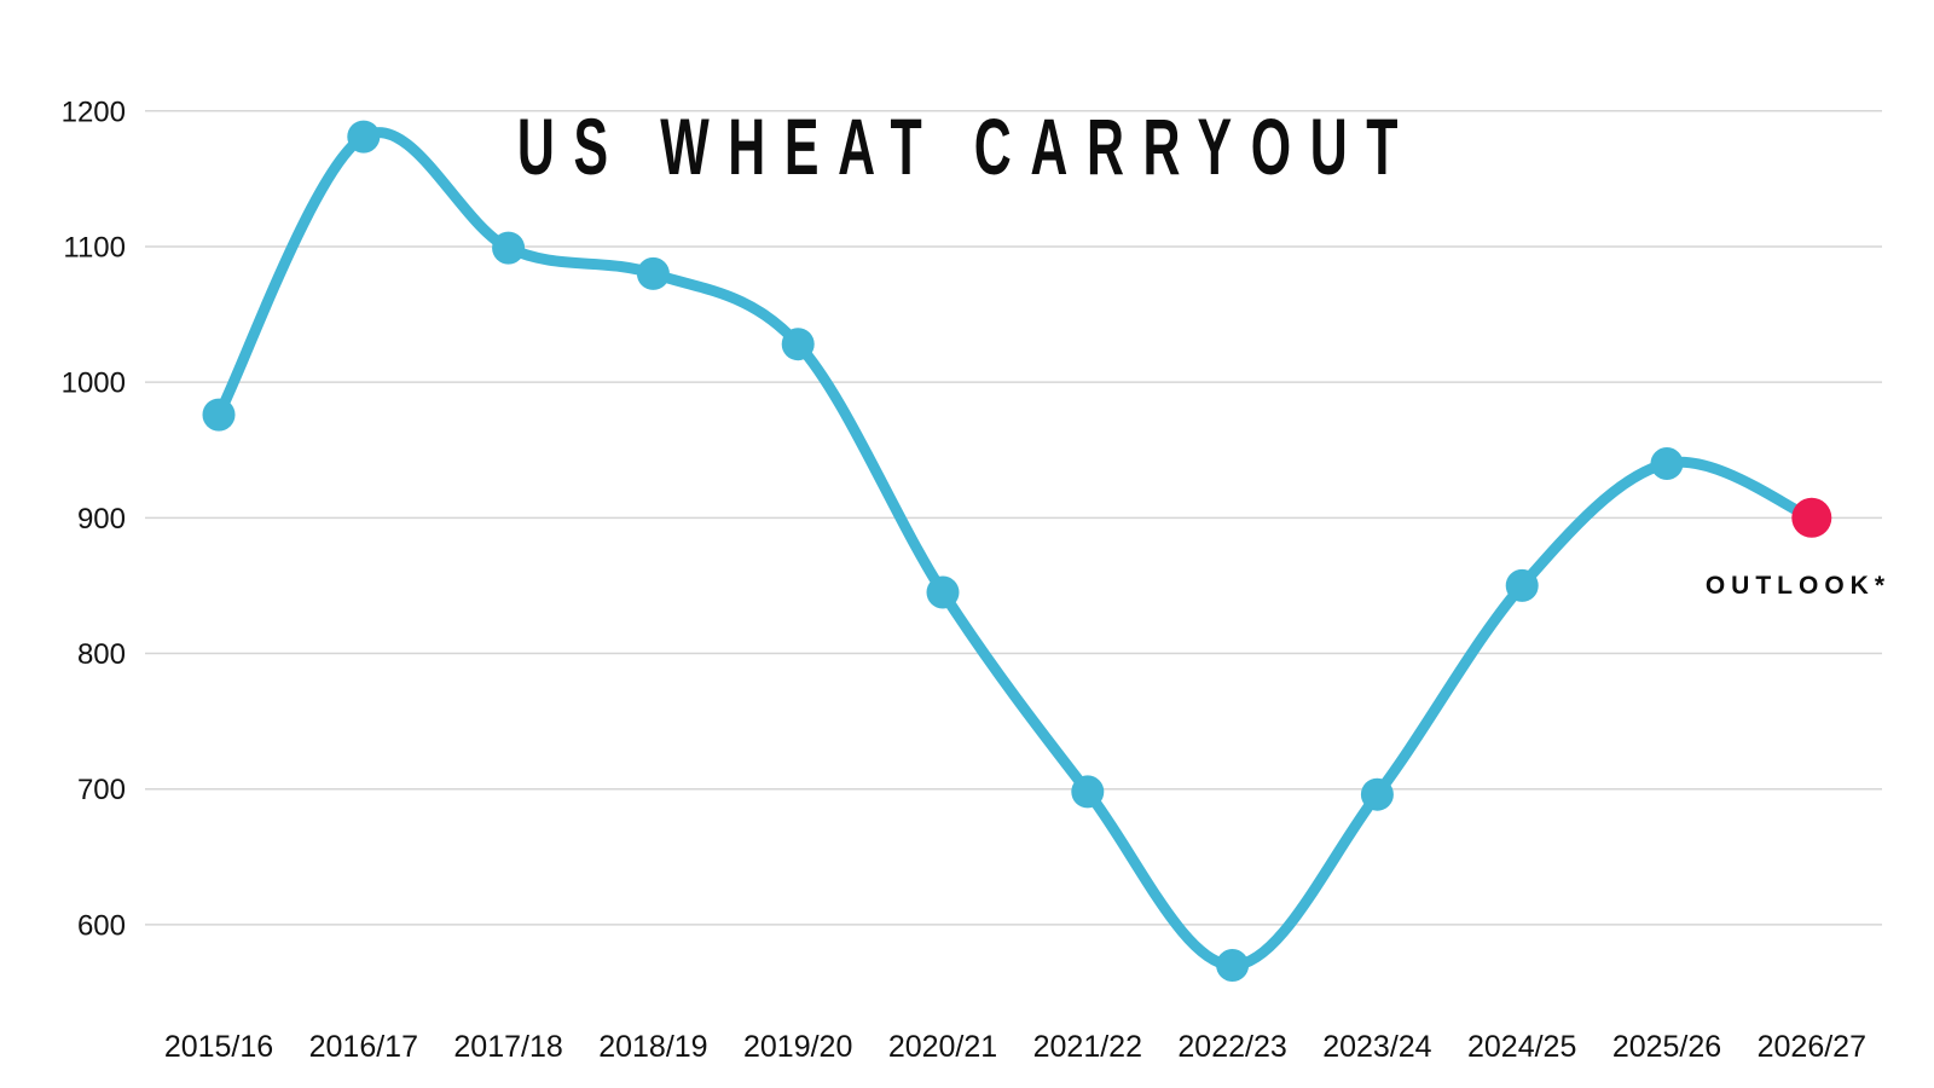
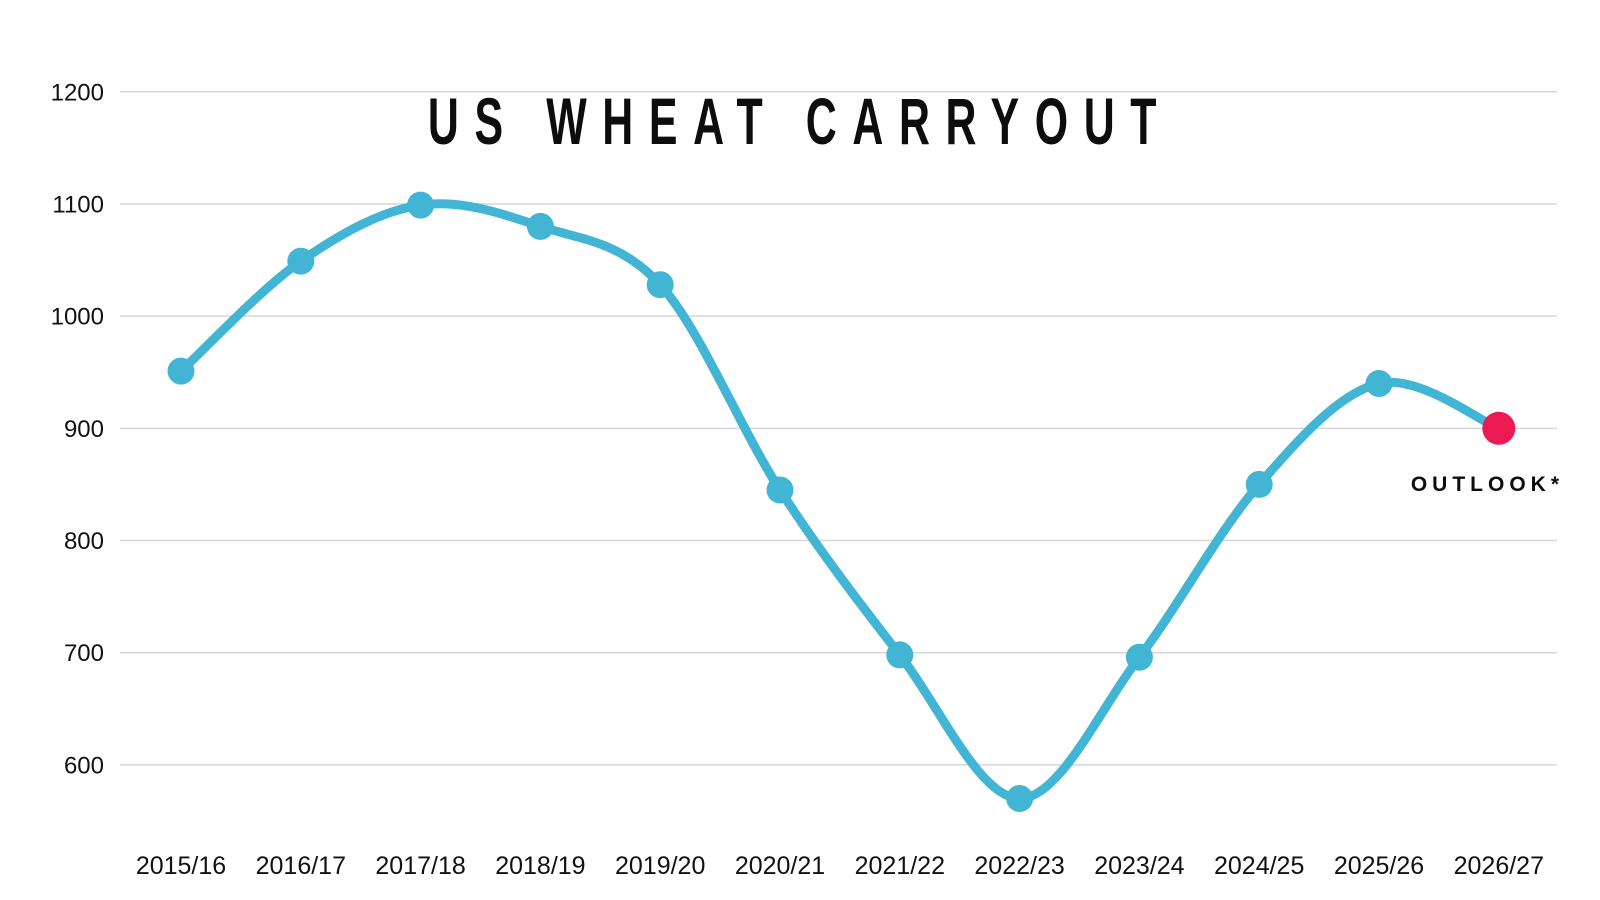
2015/16: 976 -> 951
2016/17: 1181 -> 1049
